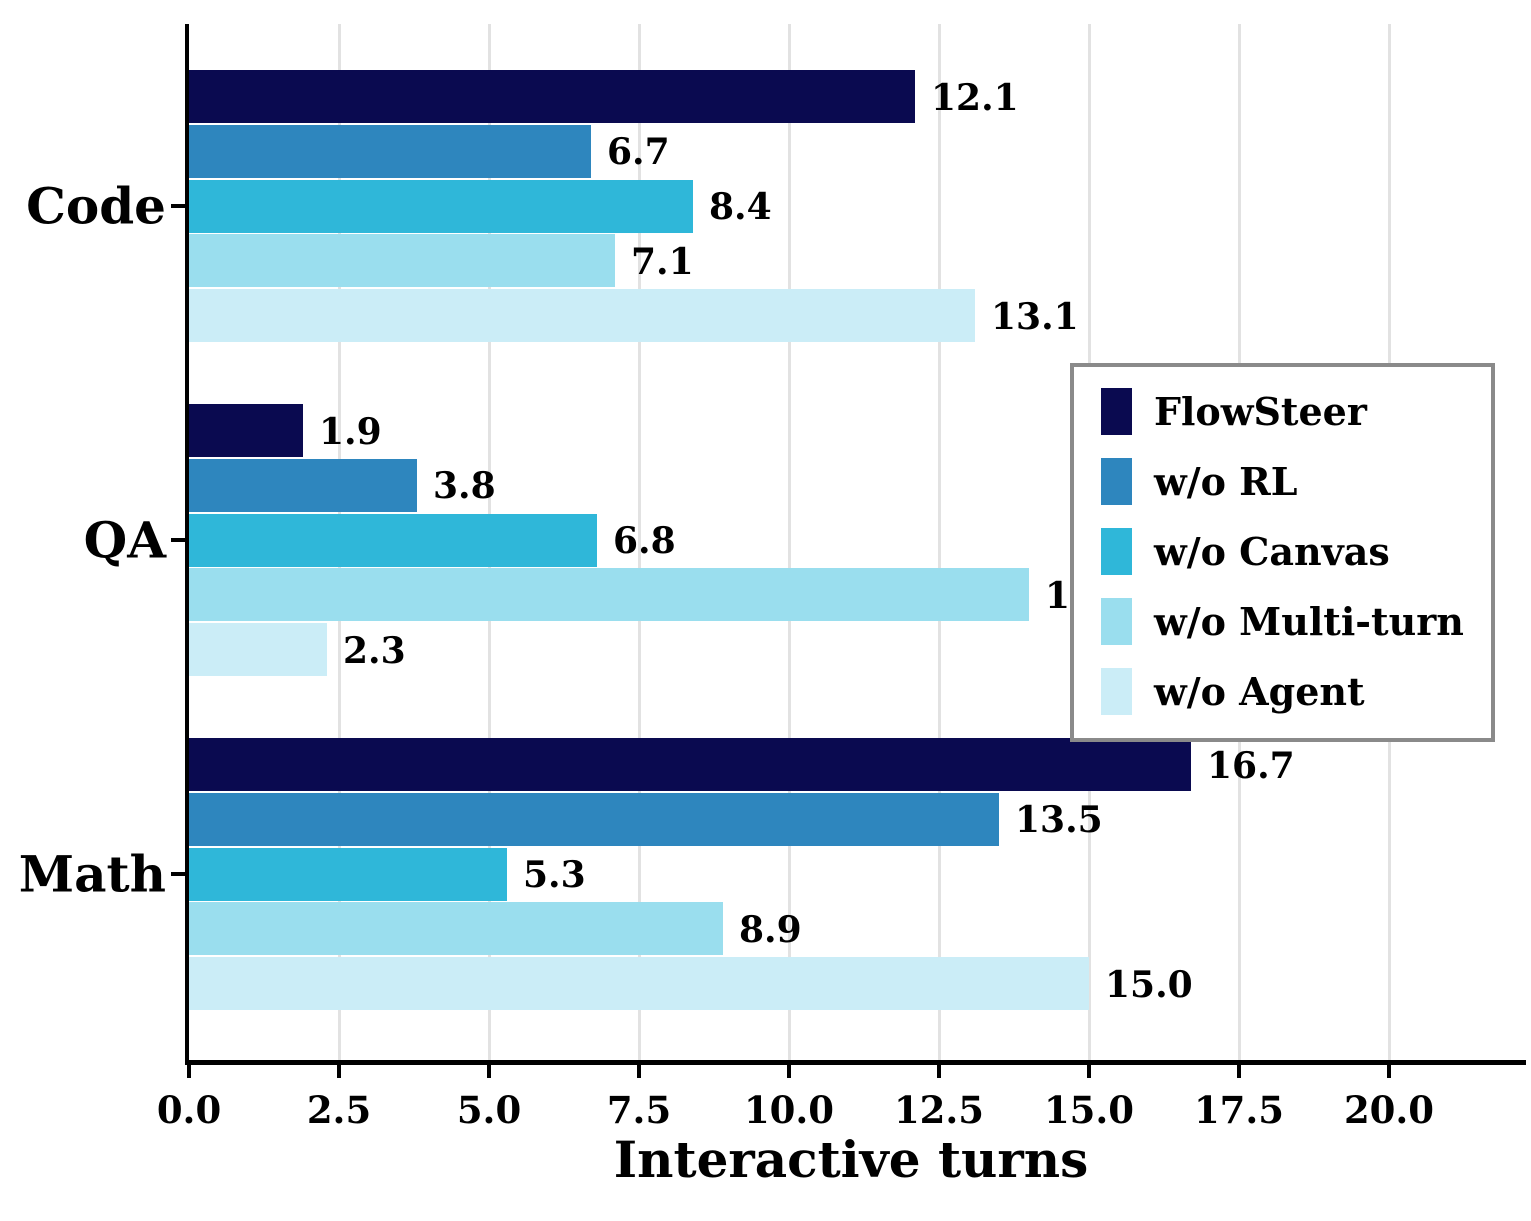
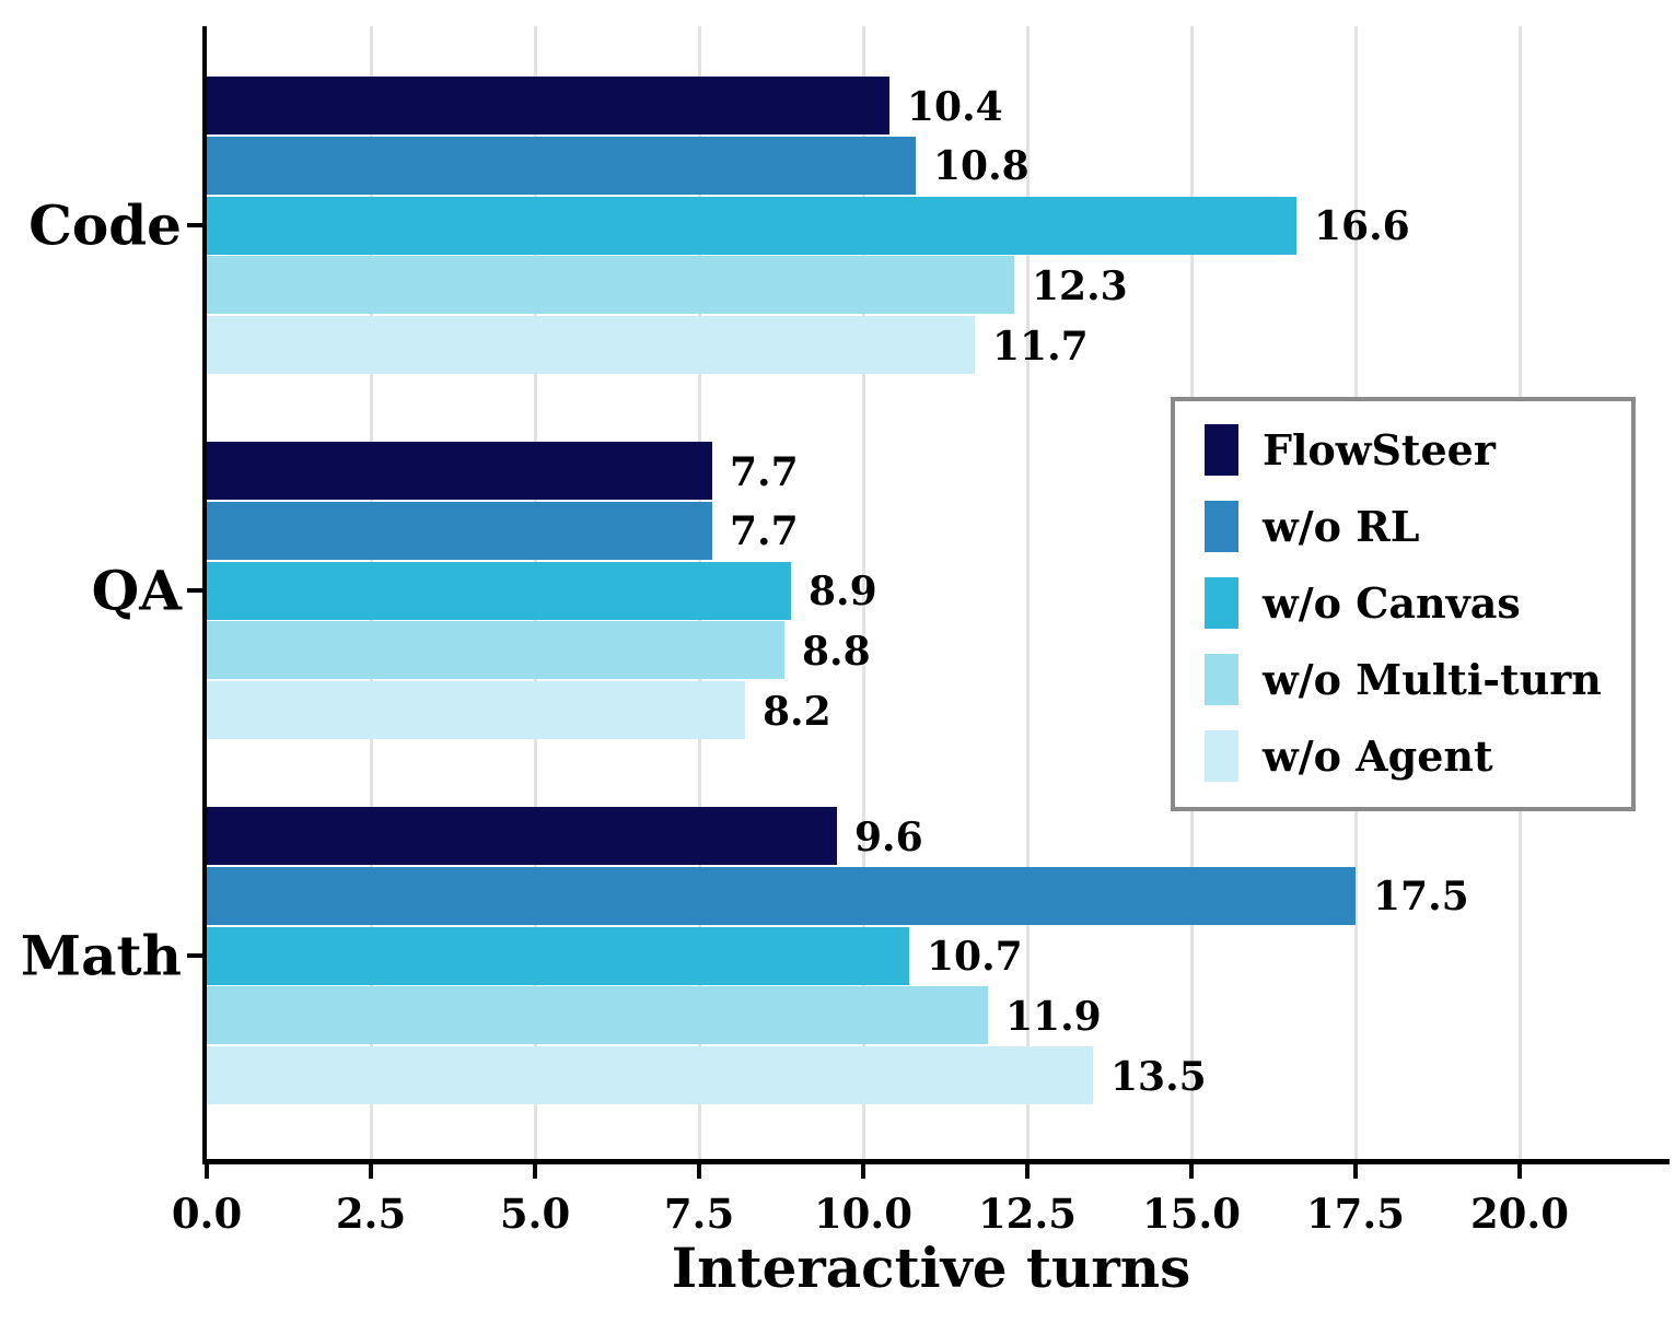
FlowSteer/Code: 12.1 -> 10.4
w/o RL/Code: 6.7 -> 10.8
w/o Canvas/Code: 8.4 -> 16.6
w/o Multi-turn/Code: 7.1 -> 12.3
w/o Agent/Code: 13.1 -> 11.7
FlowSteer/QA: 1.9 -> 7.7
w/o RL/QA: 3.8 -> 7.7
w/o Canvas/QA: 6.8 -> 8.9
w/o Multi-turn/QA: 14.0 -> 8.8
w/o Agent/QA: 2.3 -> 8.2
FlowSteer/Math: 16.7 -> 9.6
w/o RL/Math: 13.5 -> 17.5
w/o Canvas/Math: 5.3 -> 10.7
w/o Multi-turn/Math: 8.9 -> 11.9
w/o Agent/Math: 15.0 -> 13.5
